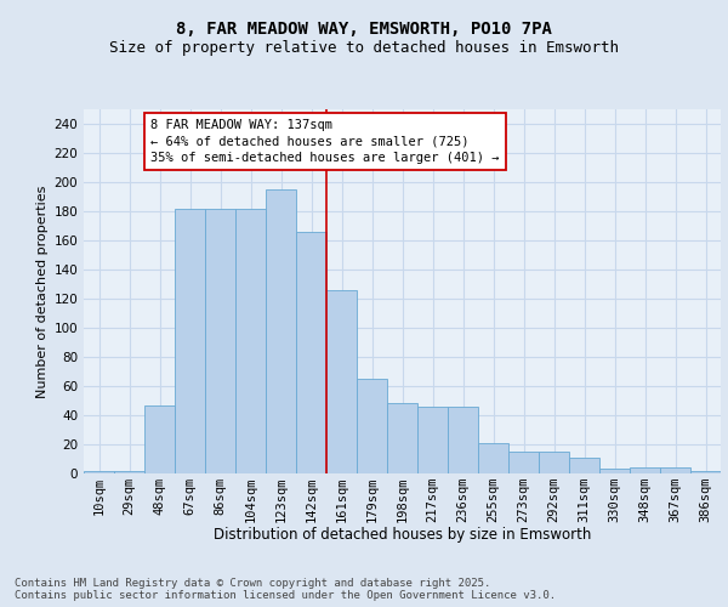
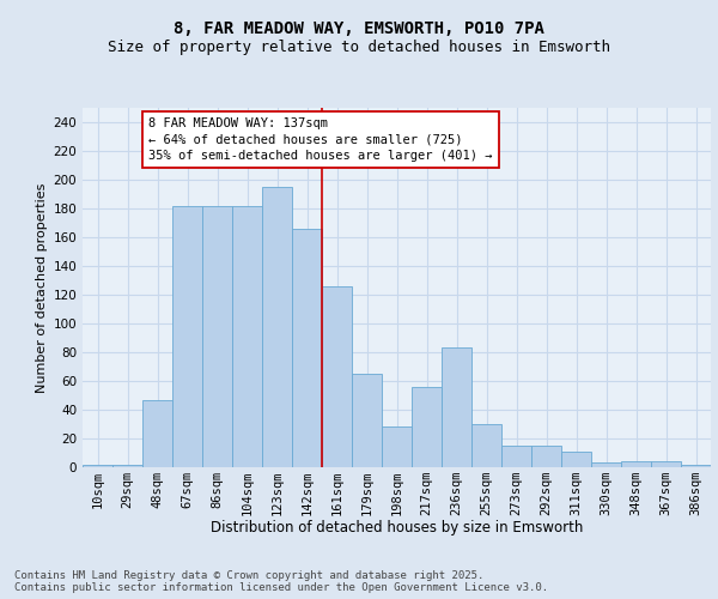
198sqm: 48 -> 28
217sqm: 46 -> 56
236sqm: 46 -> 83
255sqm: 21 -> 30
